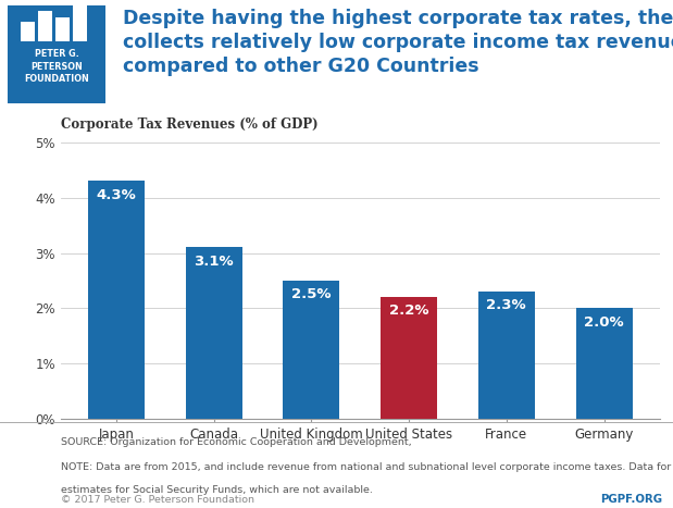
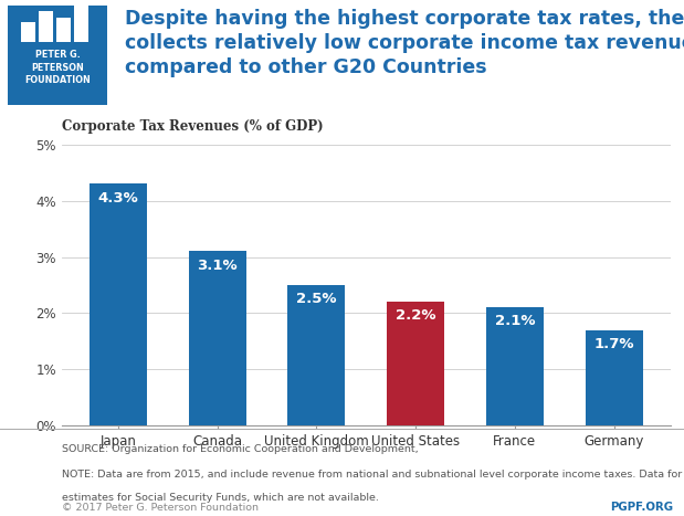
France: 2.3% -> 2.1%
Germany: 2.0% -> 1.7%
